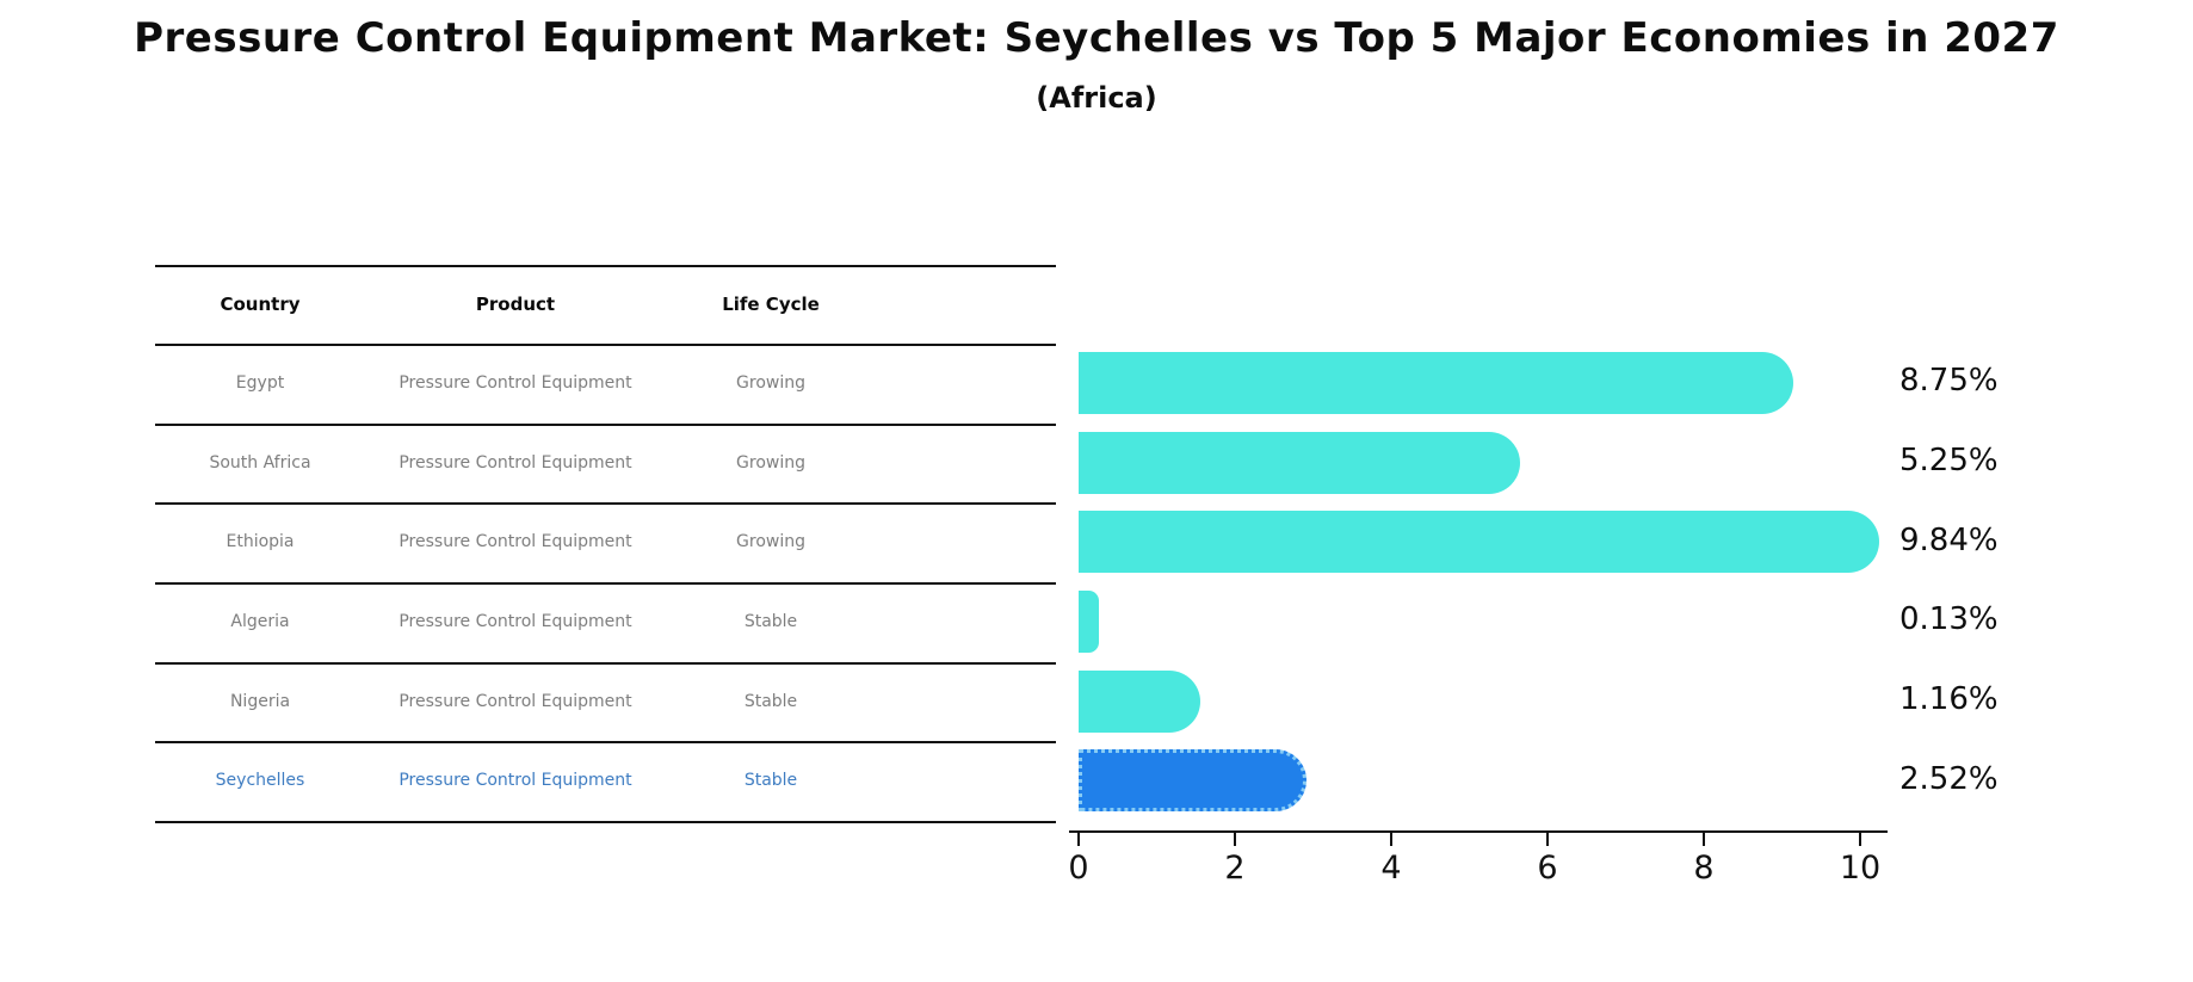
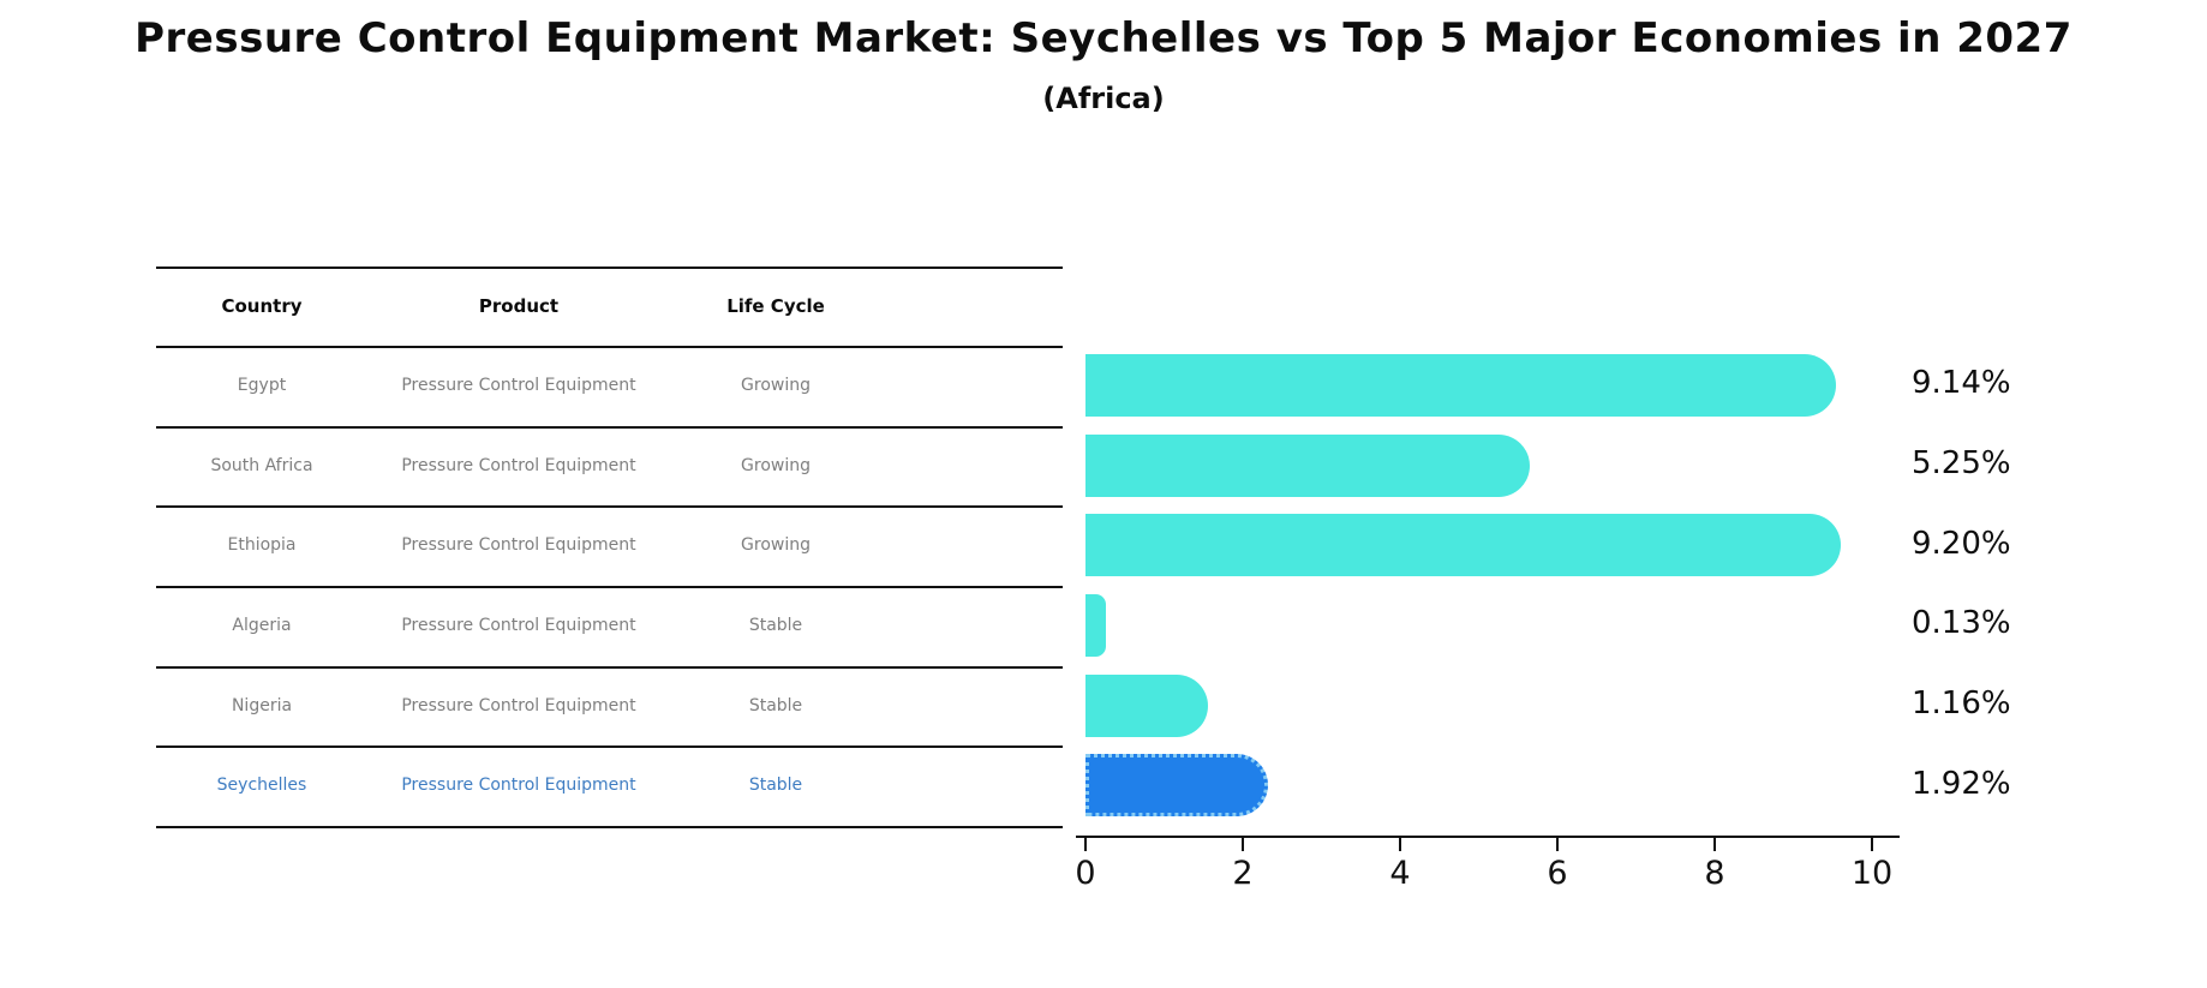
Egypt: 8.75% -> 9.14%
Ethiopia: 9.84% -> 9.20%
Seychelles: 2.52% -> 1.92%
